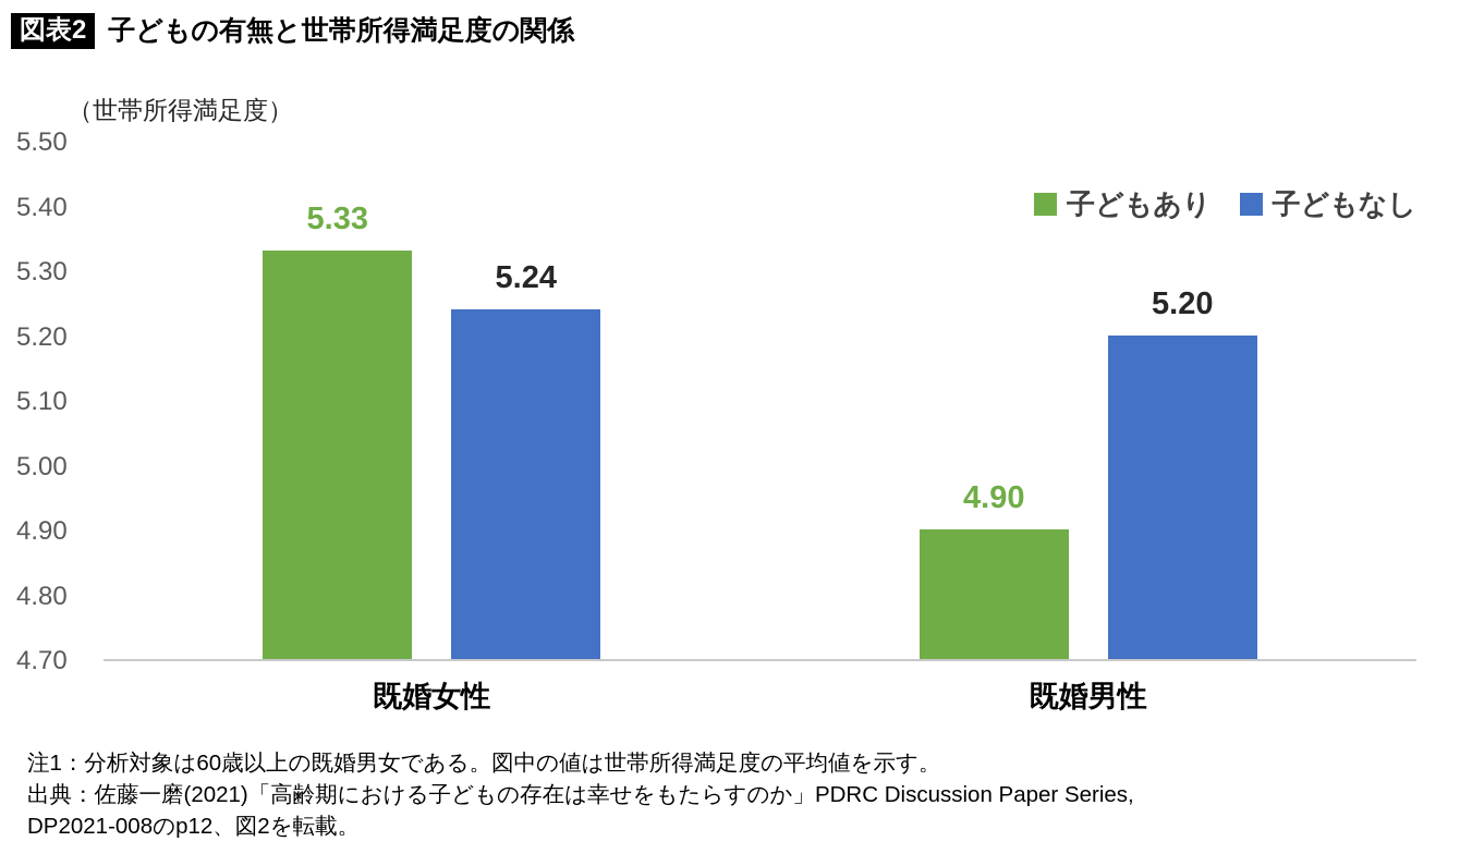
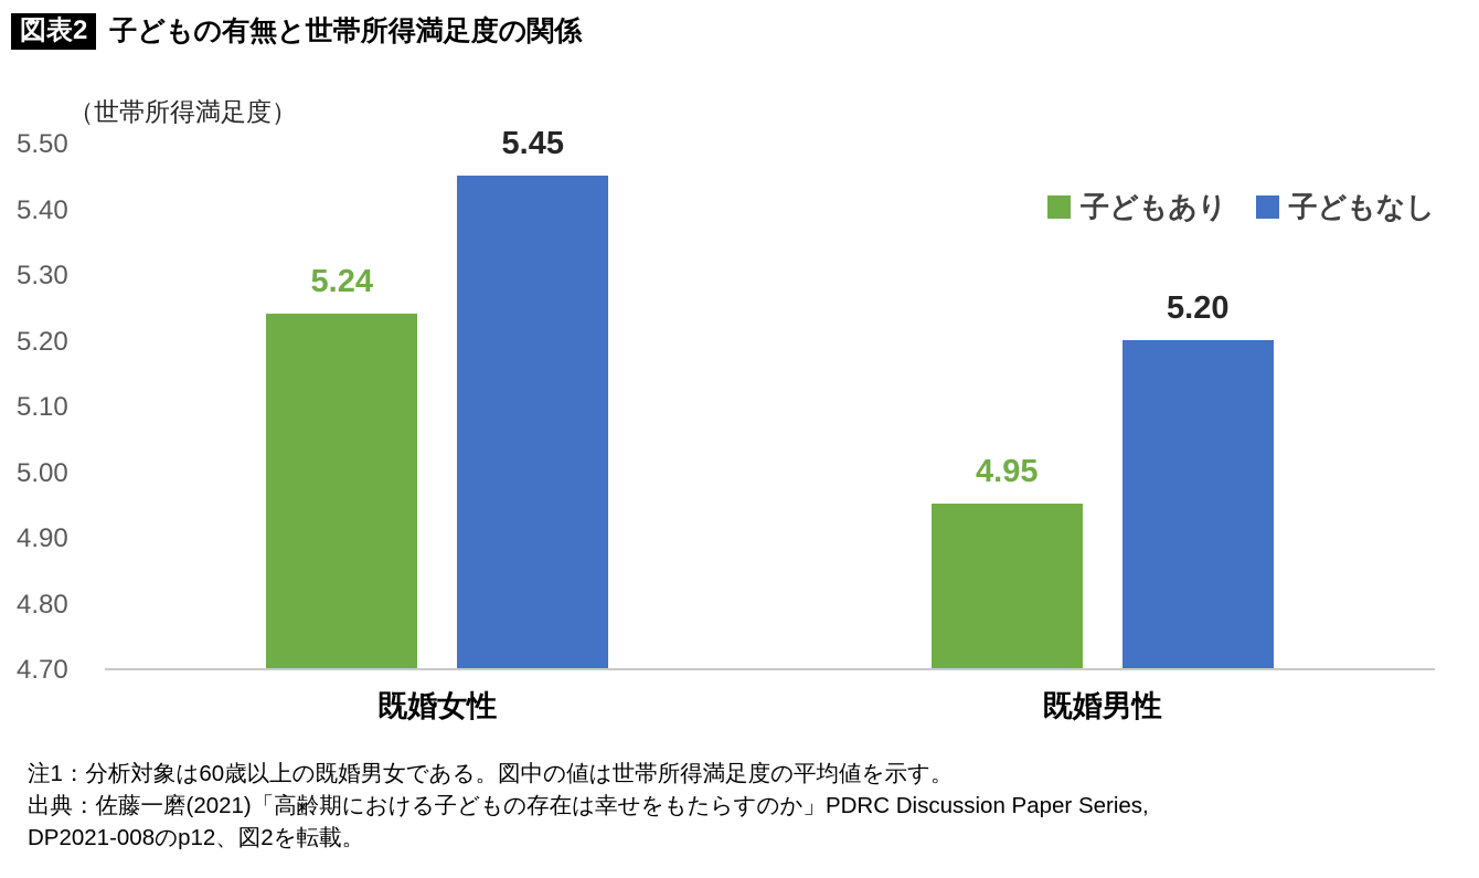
子どもあり/既婚女性: 5.33 -> 5.24
子どもなし/既婚女性: 5.24 -> 5.45
子どもあり/既婚男性: 4.90 -> 4.95
